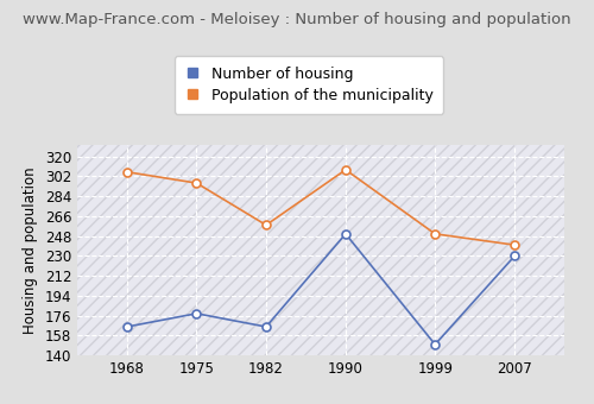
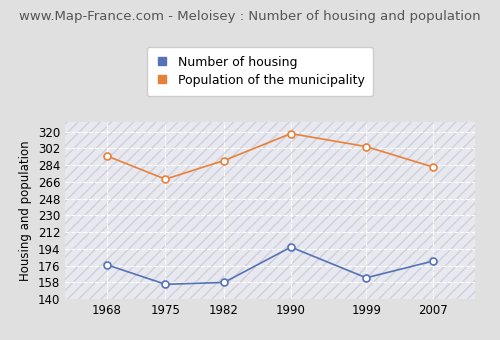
Number of housing/1968: 166 -> 177
Population of the municipality/1968: 306 -> 294
Number of housing/1975: 178 -> 156
Population of the municipality/1975: 296 -> 269
Number of housing/1982: 166 -> 158
Population of the municipality/1982: 258 -> 289
Number of housing/1990: 250 -> 196
Population of the municipality/1990: 308 -> 318
Number of housing/1999: 150 -> 163
Population of the municipality/1999: 250 -> 304
Number of housing/2007: 230 -> 181
Population of the municipality/2007: 240 -> 282
